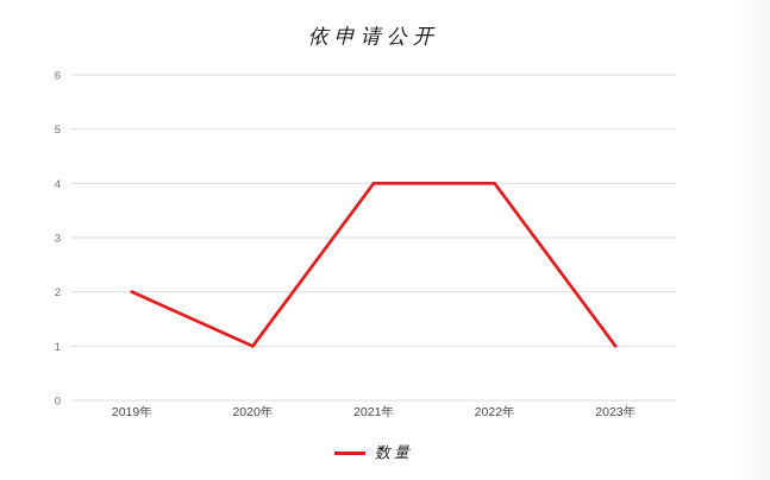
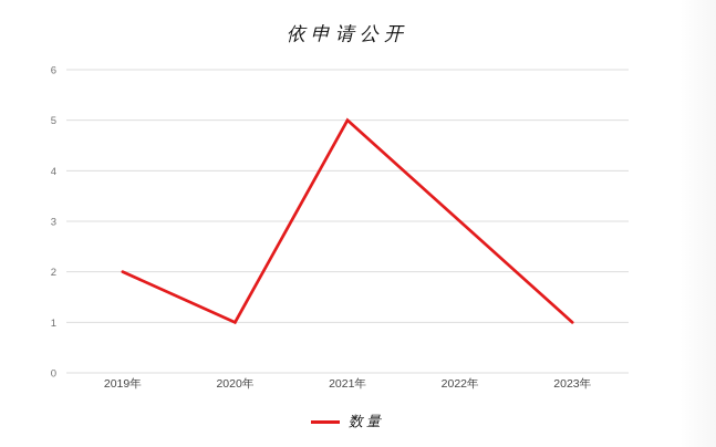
2021年: 4 -> 5
2022年: 4 -> 3
